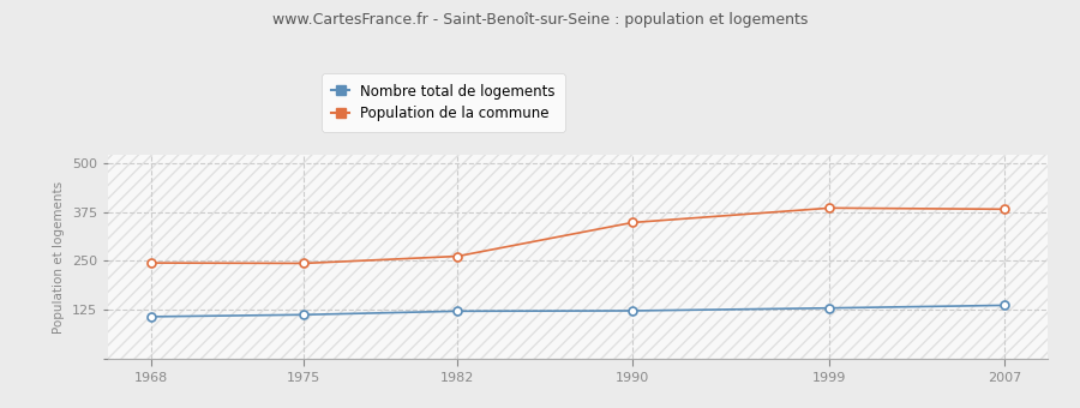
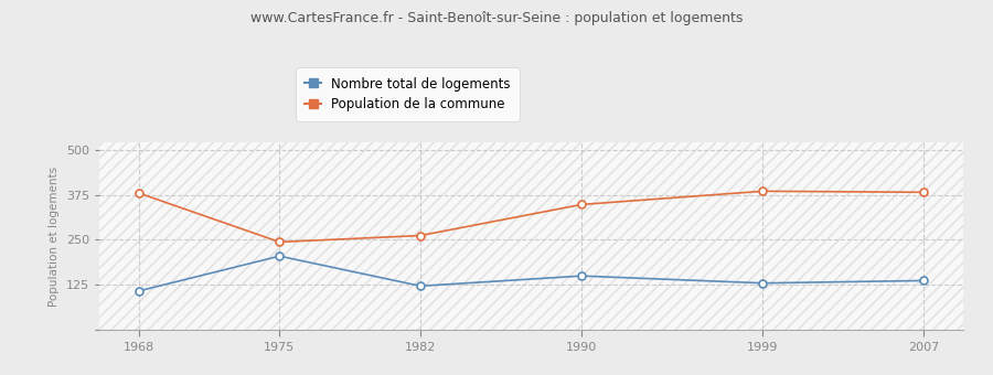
Population de la commune/1968: 245 -> 380
Nombre total de logements/1975: 113 -> 205
Nombre total de logements/1990: 123 -> 150
